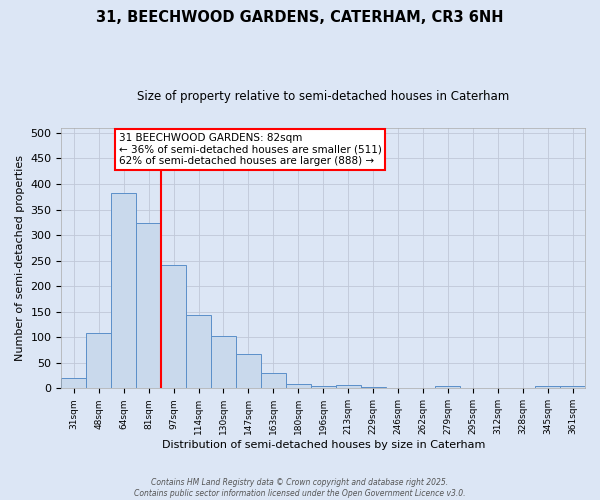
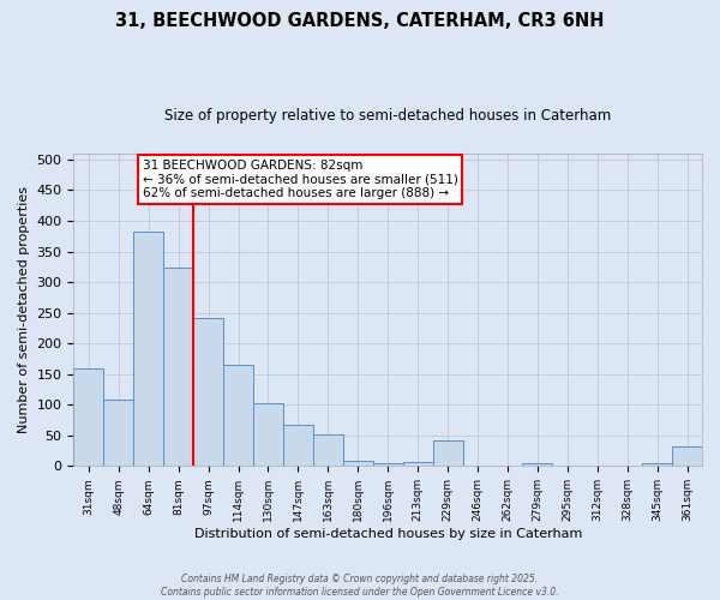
31sqm: 20 -> 160
114sqm: 144 -> 166
163sqm: 30 -> 52
229sqm: 2 -> 42
361sqm: 4 -> 32
